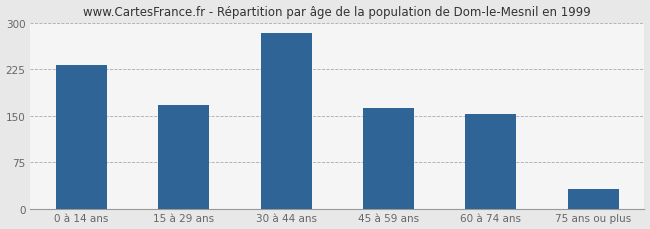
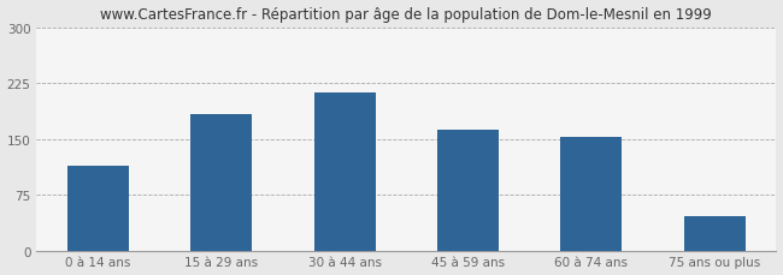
0 à 14 ans: 232 -> 114
15 à 29 ans: 168 -> 184
30 à 44 ans: 283 -> 212
75 ans ou plus: 32 -> 46
